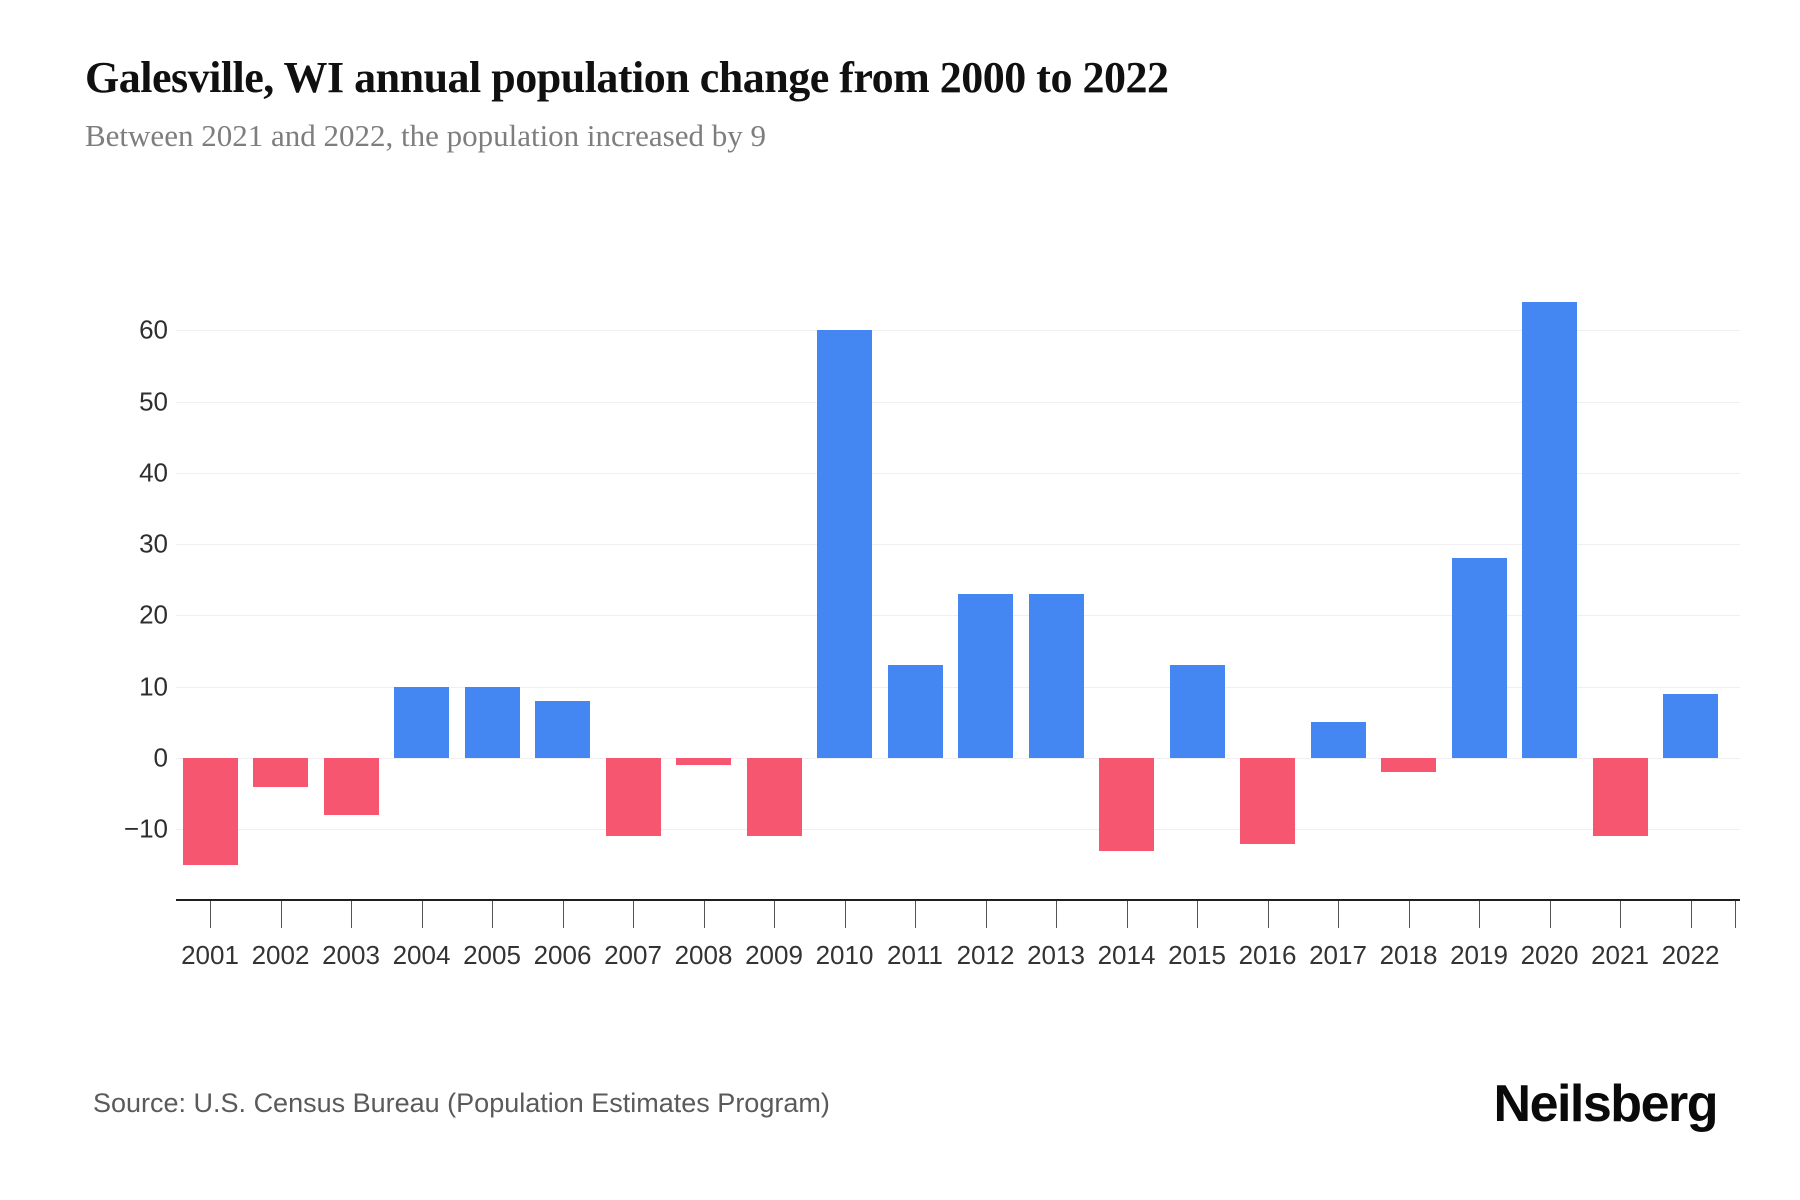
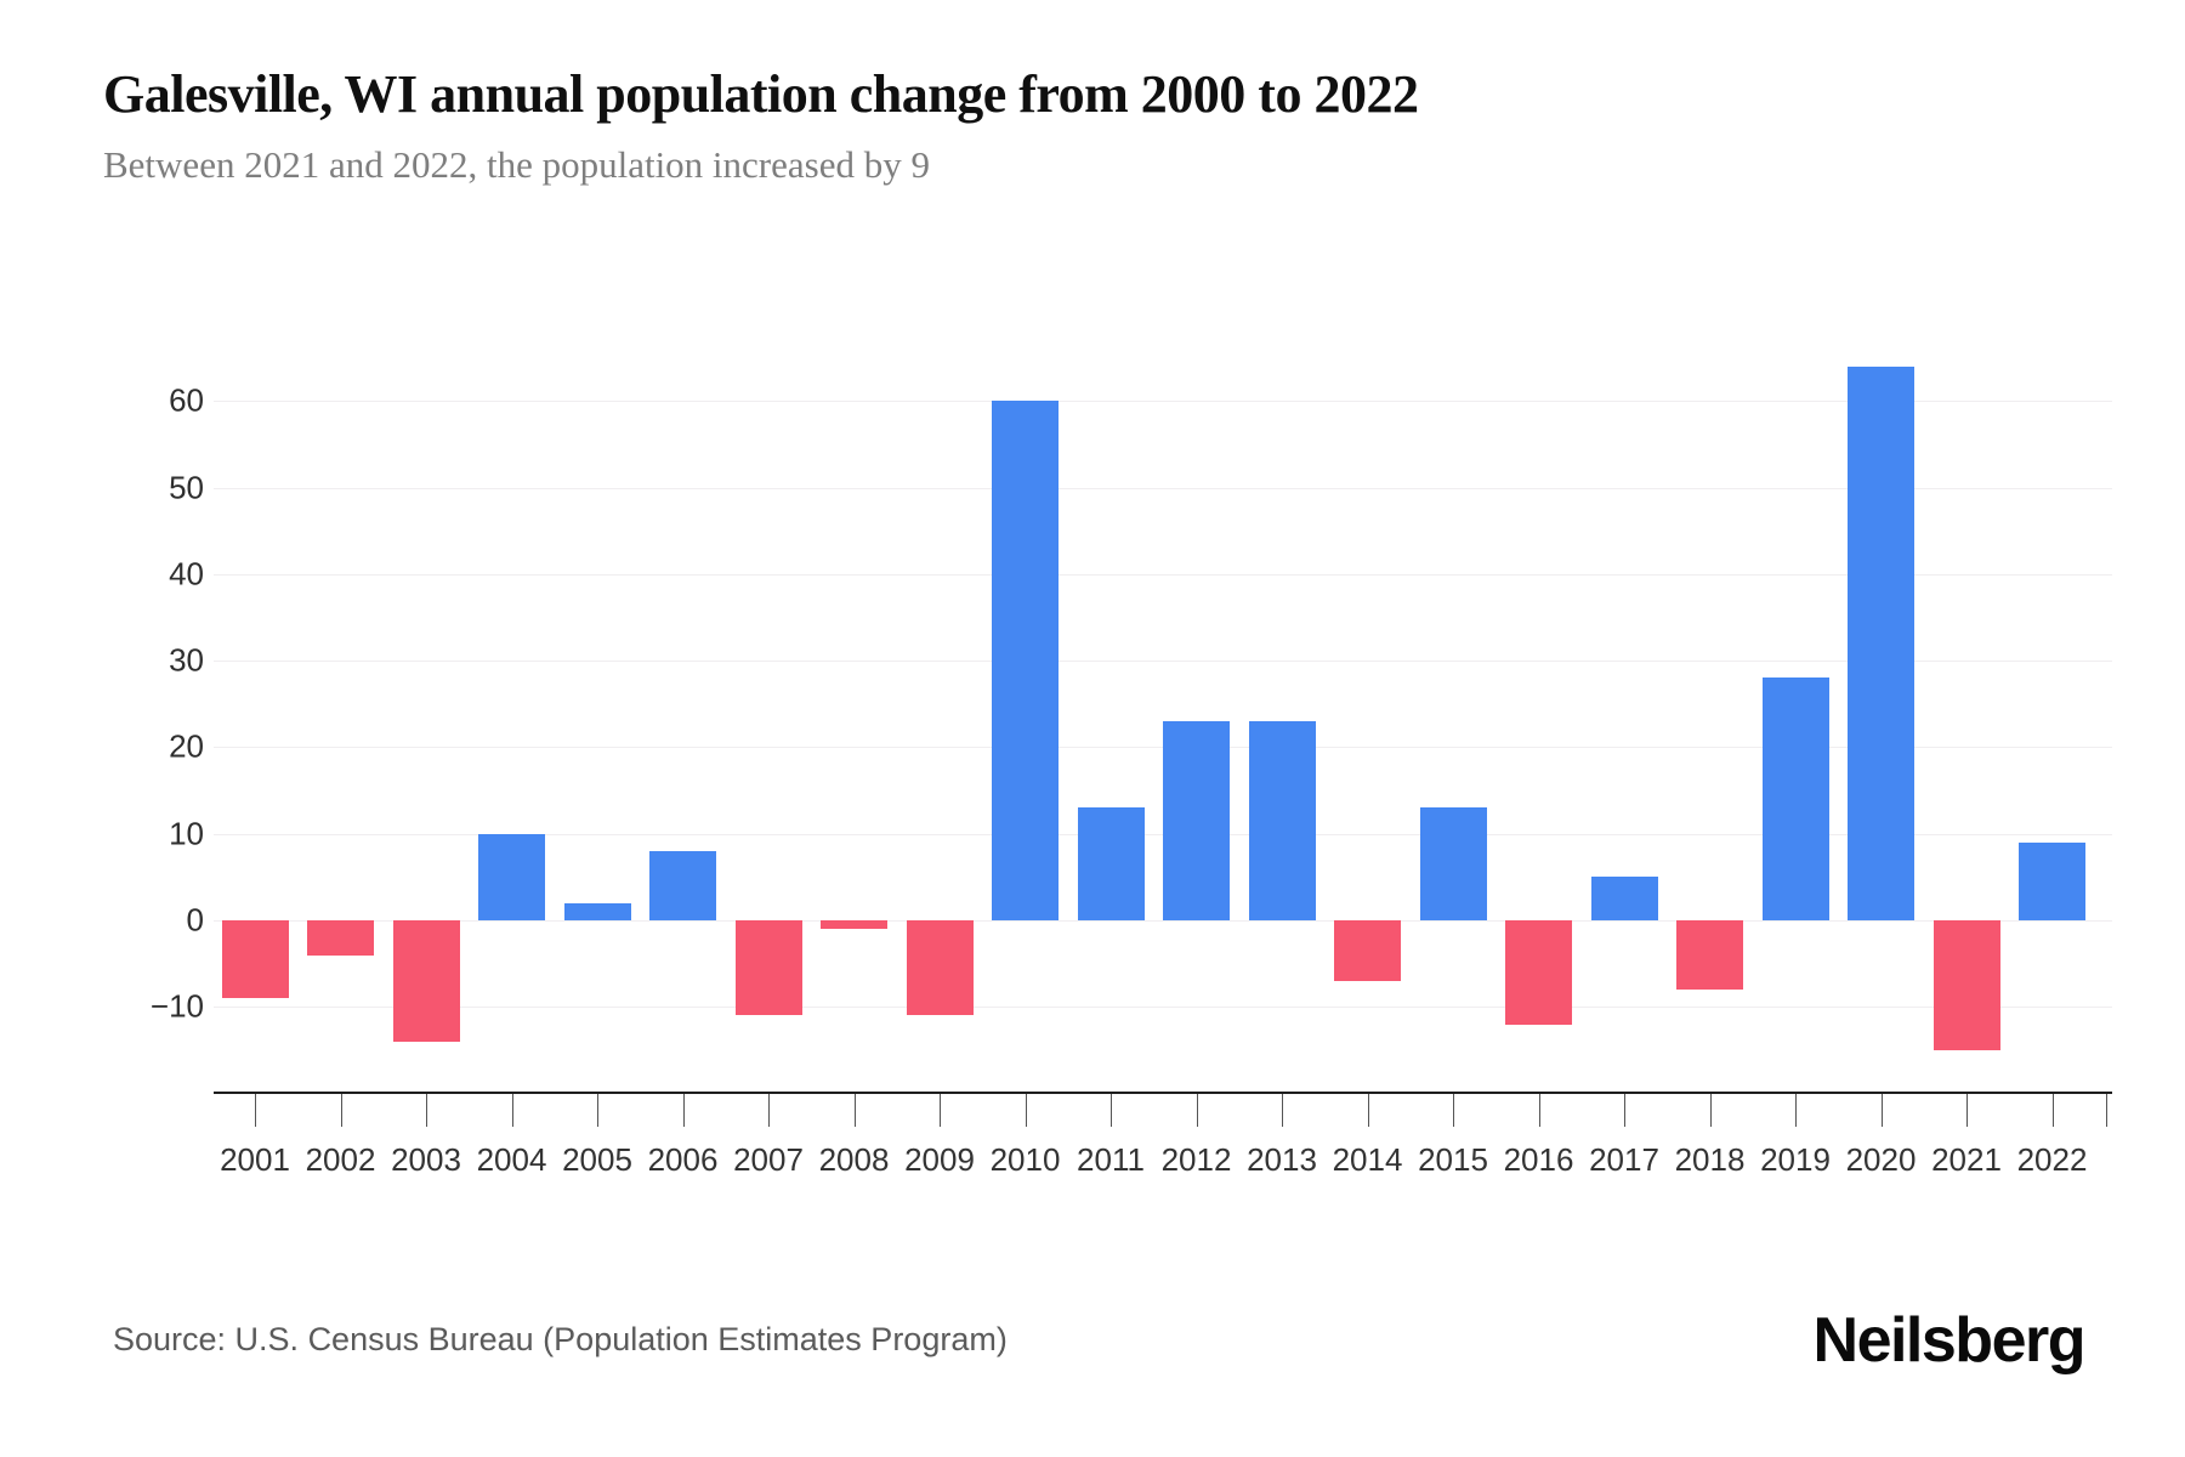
2001: -15 -> -9
2003: -8 -> -14
2005: 10 -> 2
2014: -13 -> -7
2018: -2 -> -8
2021: -11 -> -15
